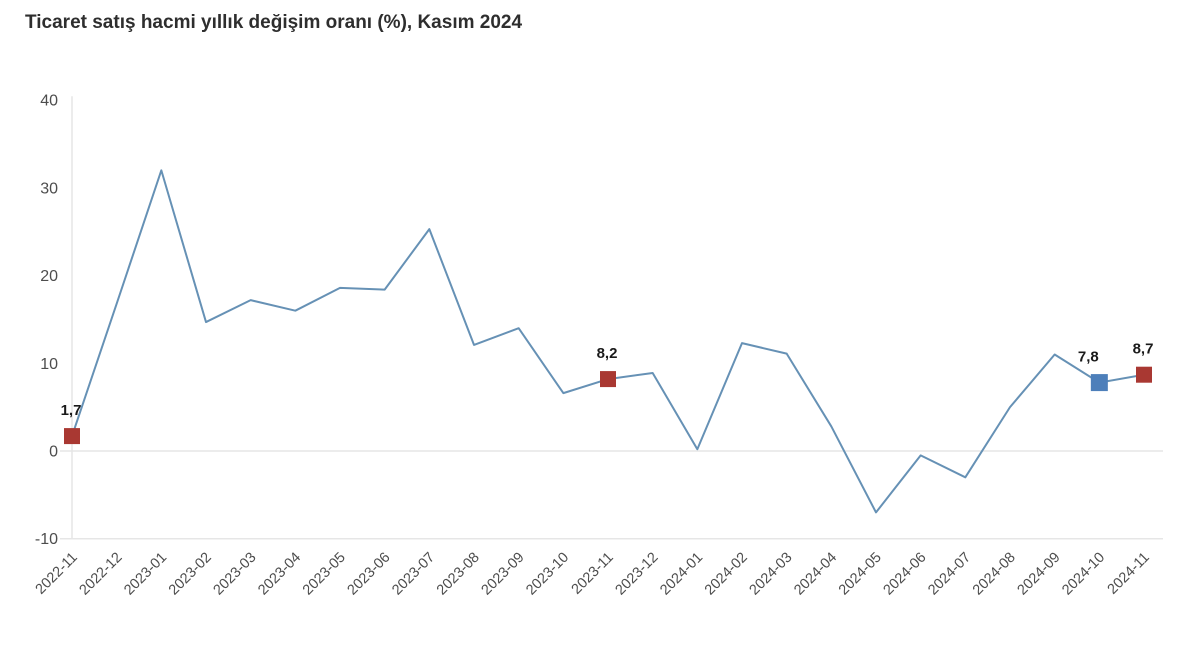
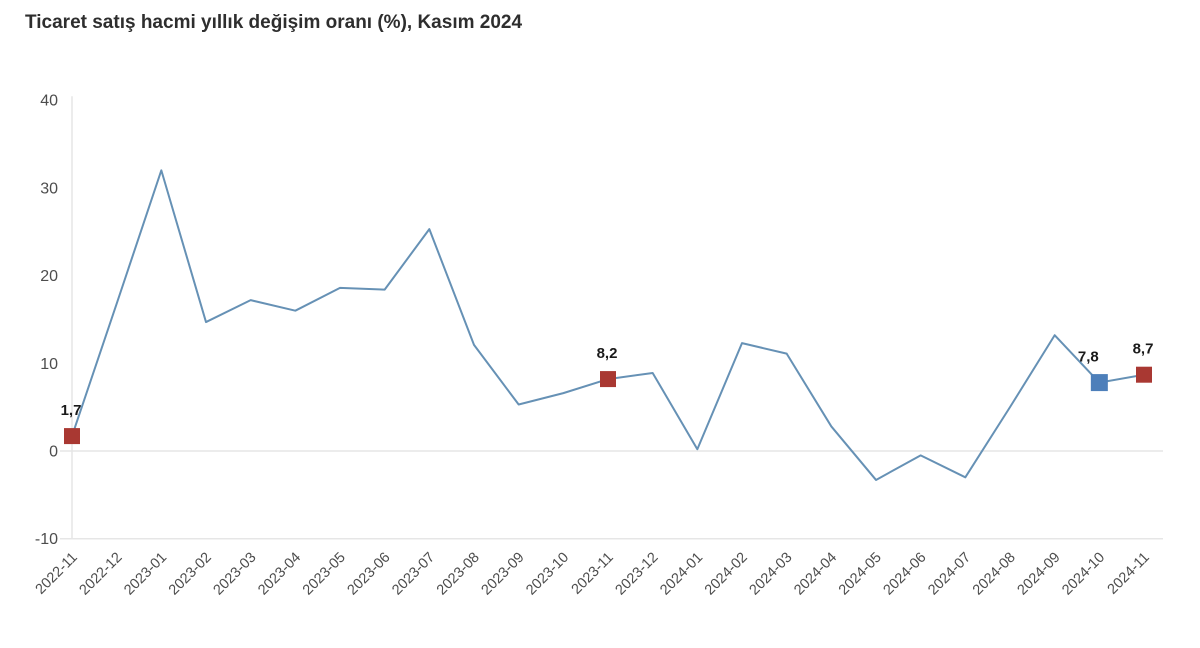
2023-09: 14 -> 5
2024-05: -7 -> -3
2024-09: 11 -> 13
